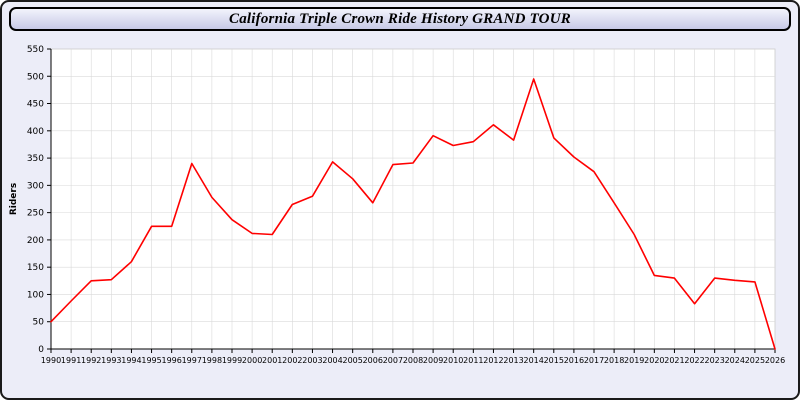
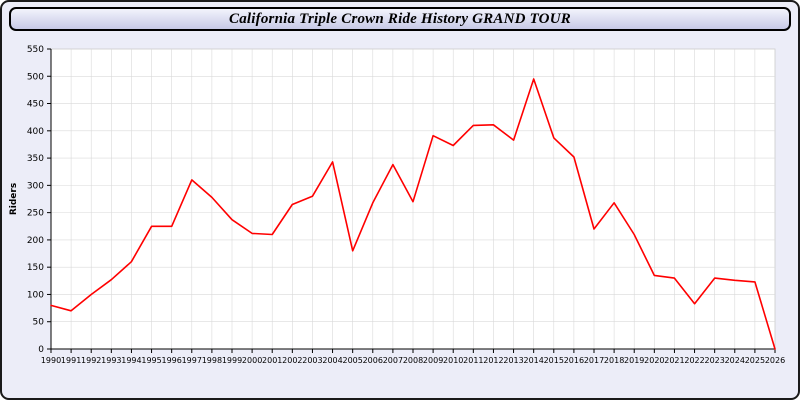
1990: 50 -> 80
1991: 90 -> 70
1992: 120 -> 100
1997: 340 -> 310
2005: 310 -> 180
2008: 340 -> 270
2011: 380 -> 410
2017: 320 -> 220
